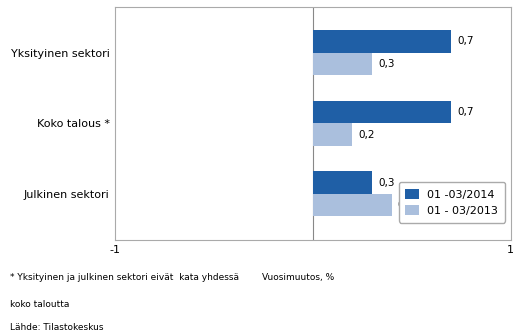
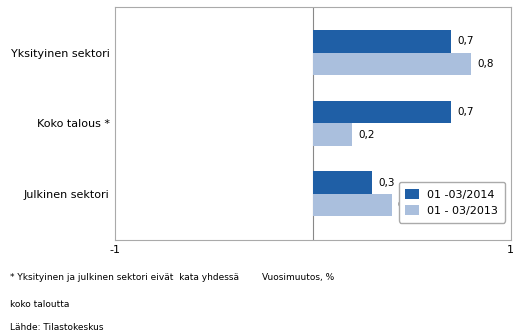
01 - 03/2013/Yksityinen sektori: 0,3 -> 0,8
